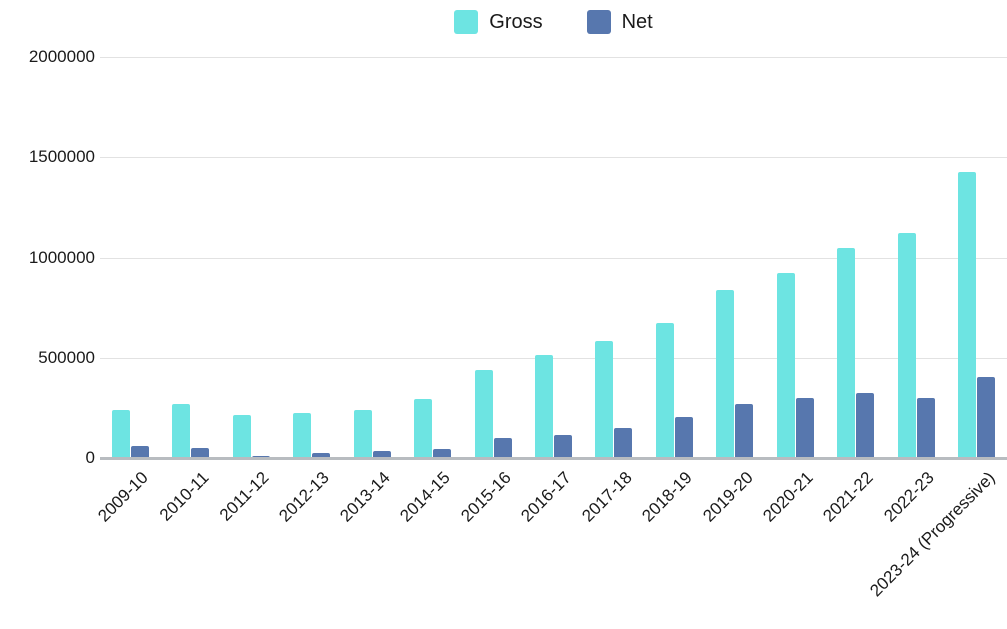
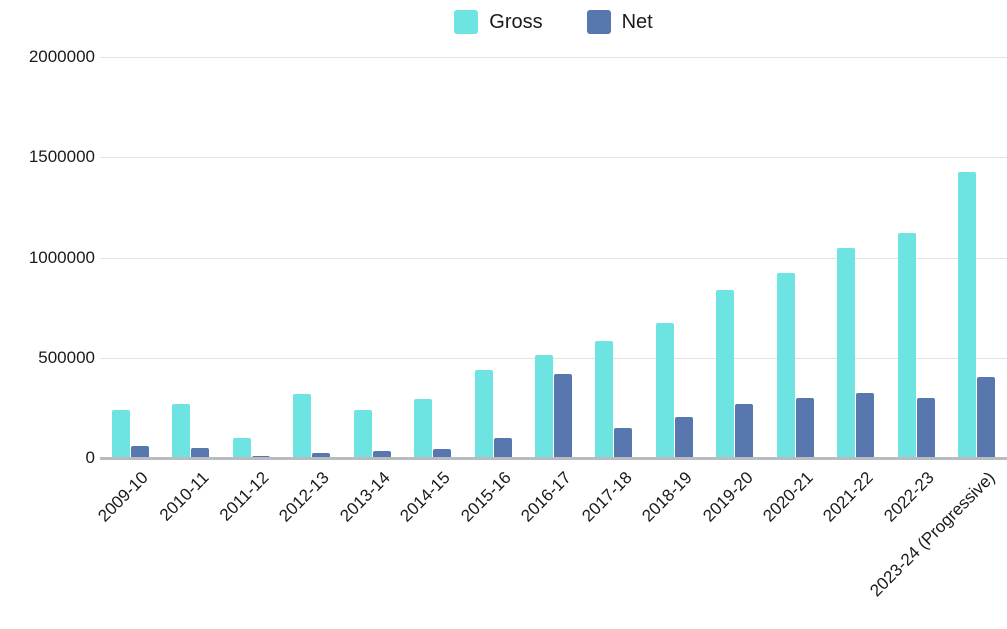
Gross/2011-12: 220000 -> 100000
Gross/2012-13: 220000 -> 320000
Net/2016-17: 120000 -> 420000
